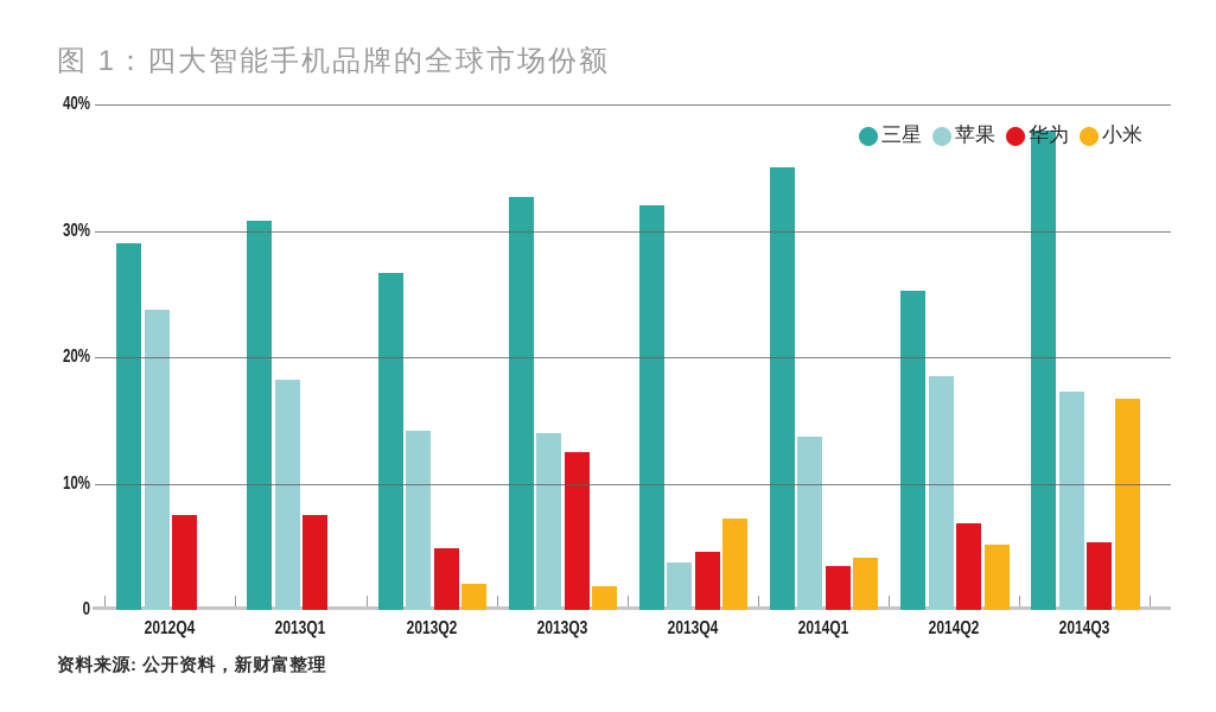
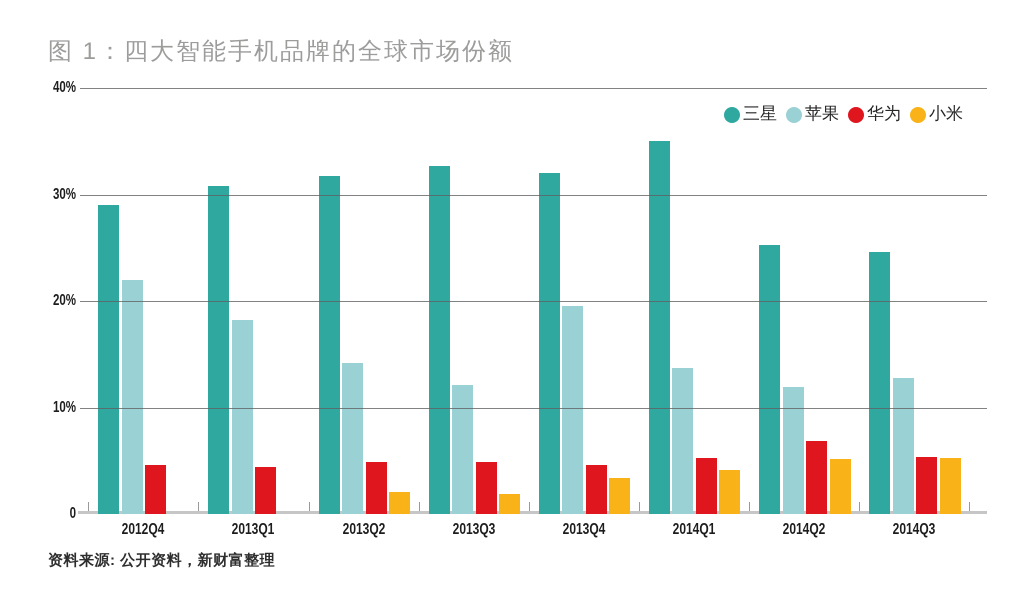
苹果/2012Q4: 23.8% -> 22.0%
华为/2012Q4: 7.5% -> 4.6%
华为/2013Q1: 7.5% -> 4.4%
三星/2013Q2: 26.7% -> 31.7%
苹果/2013Q3: 14.0% -> 12.1%
华为/2013Q3: 12.5% -> 4.9%
苹果/2013Q4: 3.8% -> 19.5%
小米/2013Q4: 7.2% -> 3.4%
华为/2014Q1: 3.5% -> 5.3%
苹果/2014Q2: 18.5% -> 11.9%
三星/2014Q3: 37.9% -> 24.6%
苹果/2014Q3: 17.3% -> 12.8%
小米/2014Q3: 16.7% -> 5.3%
